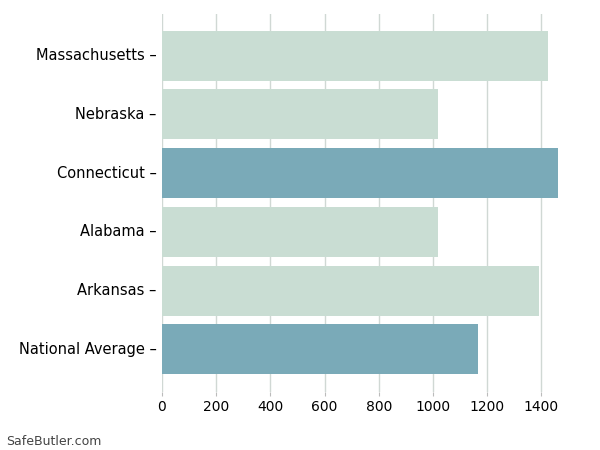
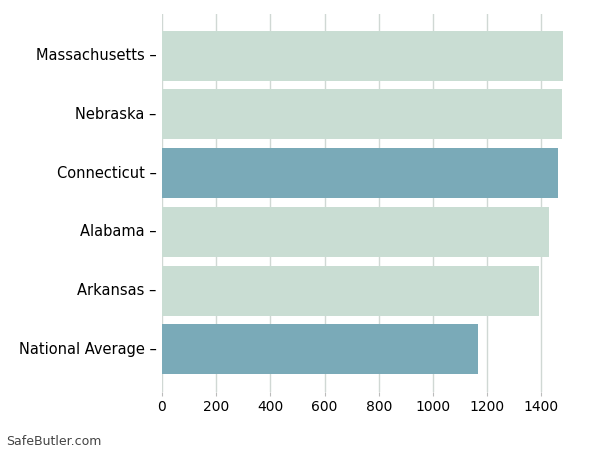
Massachusetts –: 1425 -> 1480
Nebraska –: 1020 -> 1475
Alabama –: 1020 -> 1430
